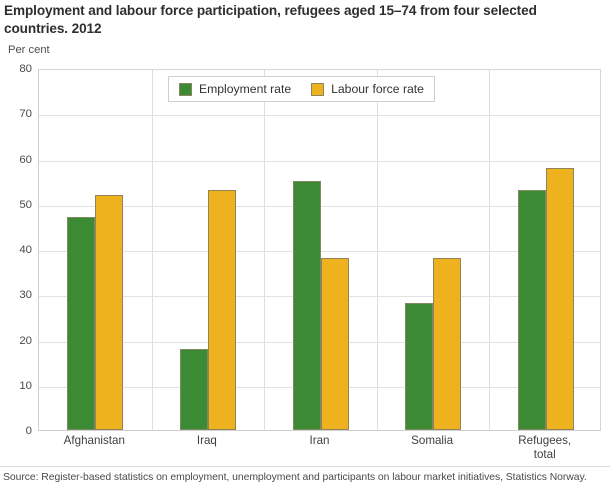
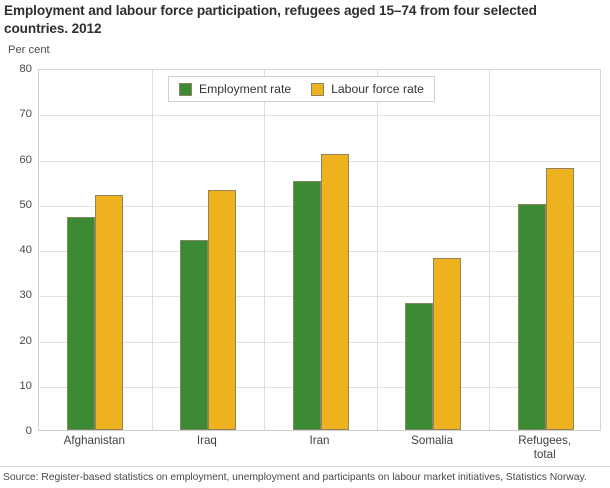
Employment rate/Iraq: 18 -> 42
Labour force rate/Iran: 38 -> 61
Employment rate/Refugees, total: 53 -> 50
